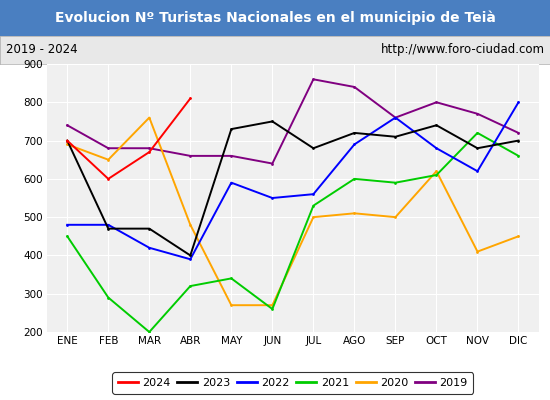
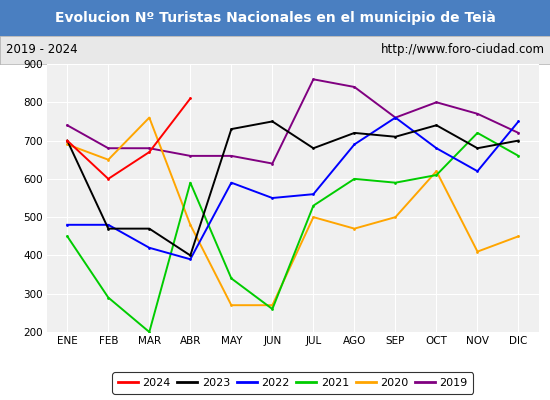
2021/ABR: 320 -> 590
2020/AGO: 510 -> 470
2022/DIC: 800 -> 750
